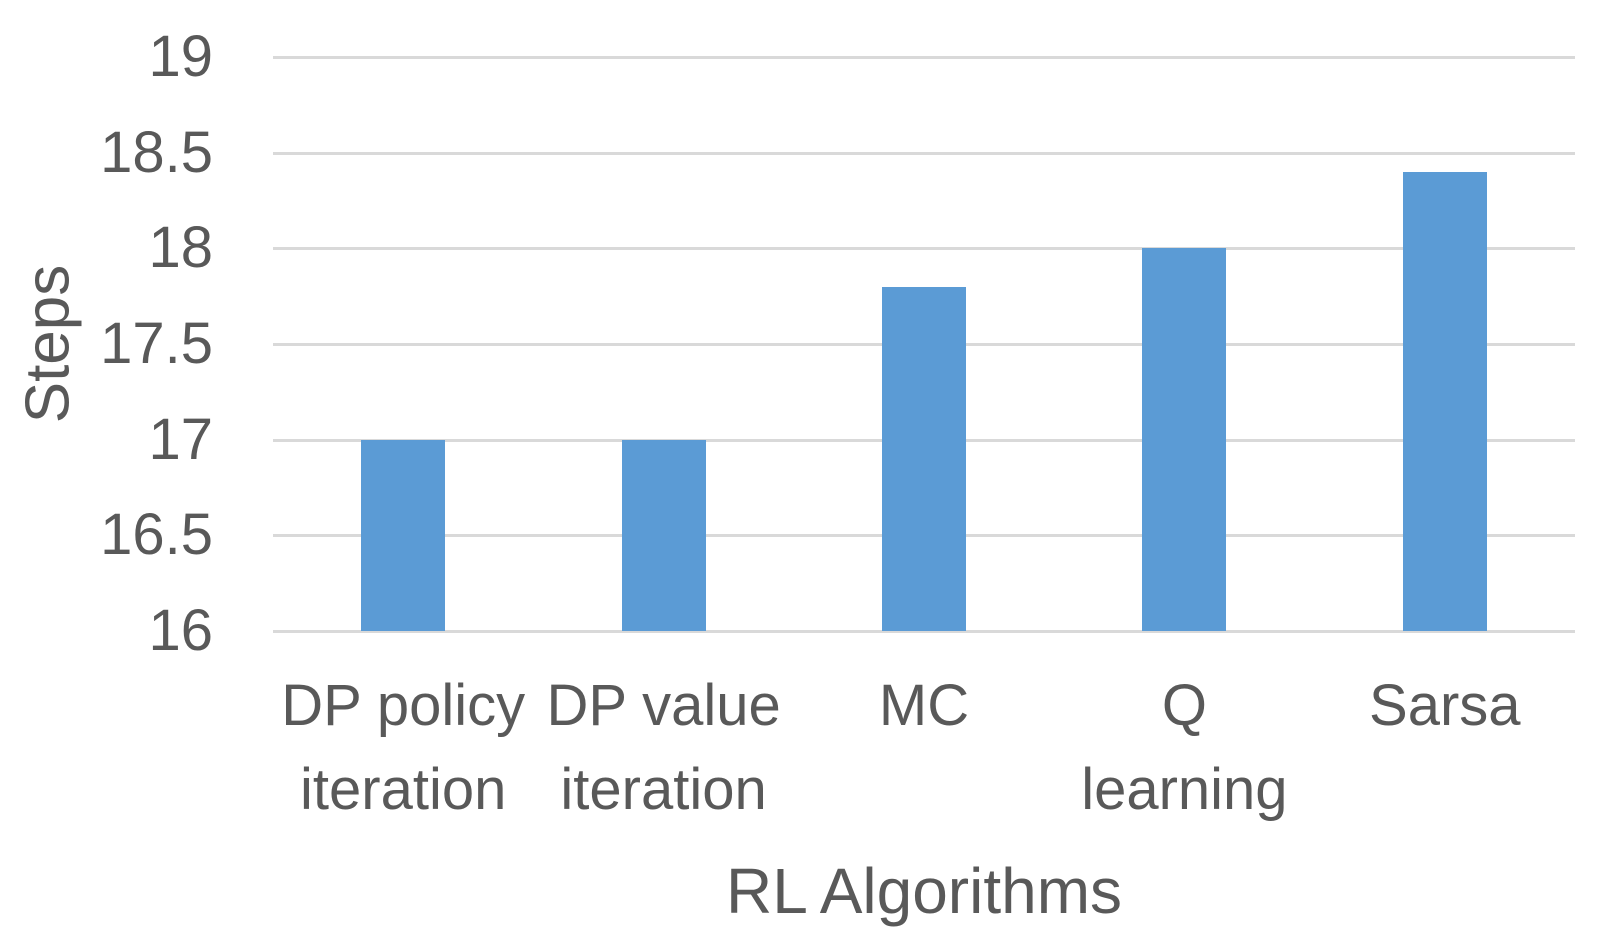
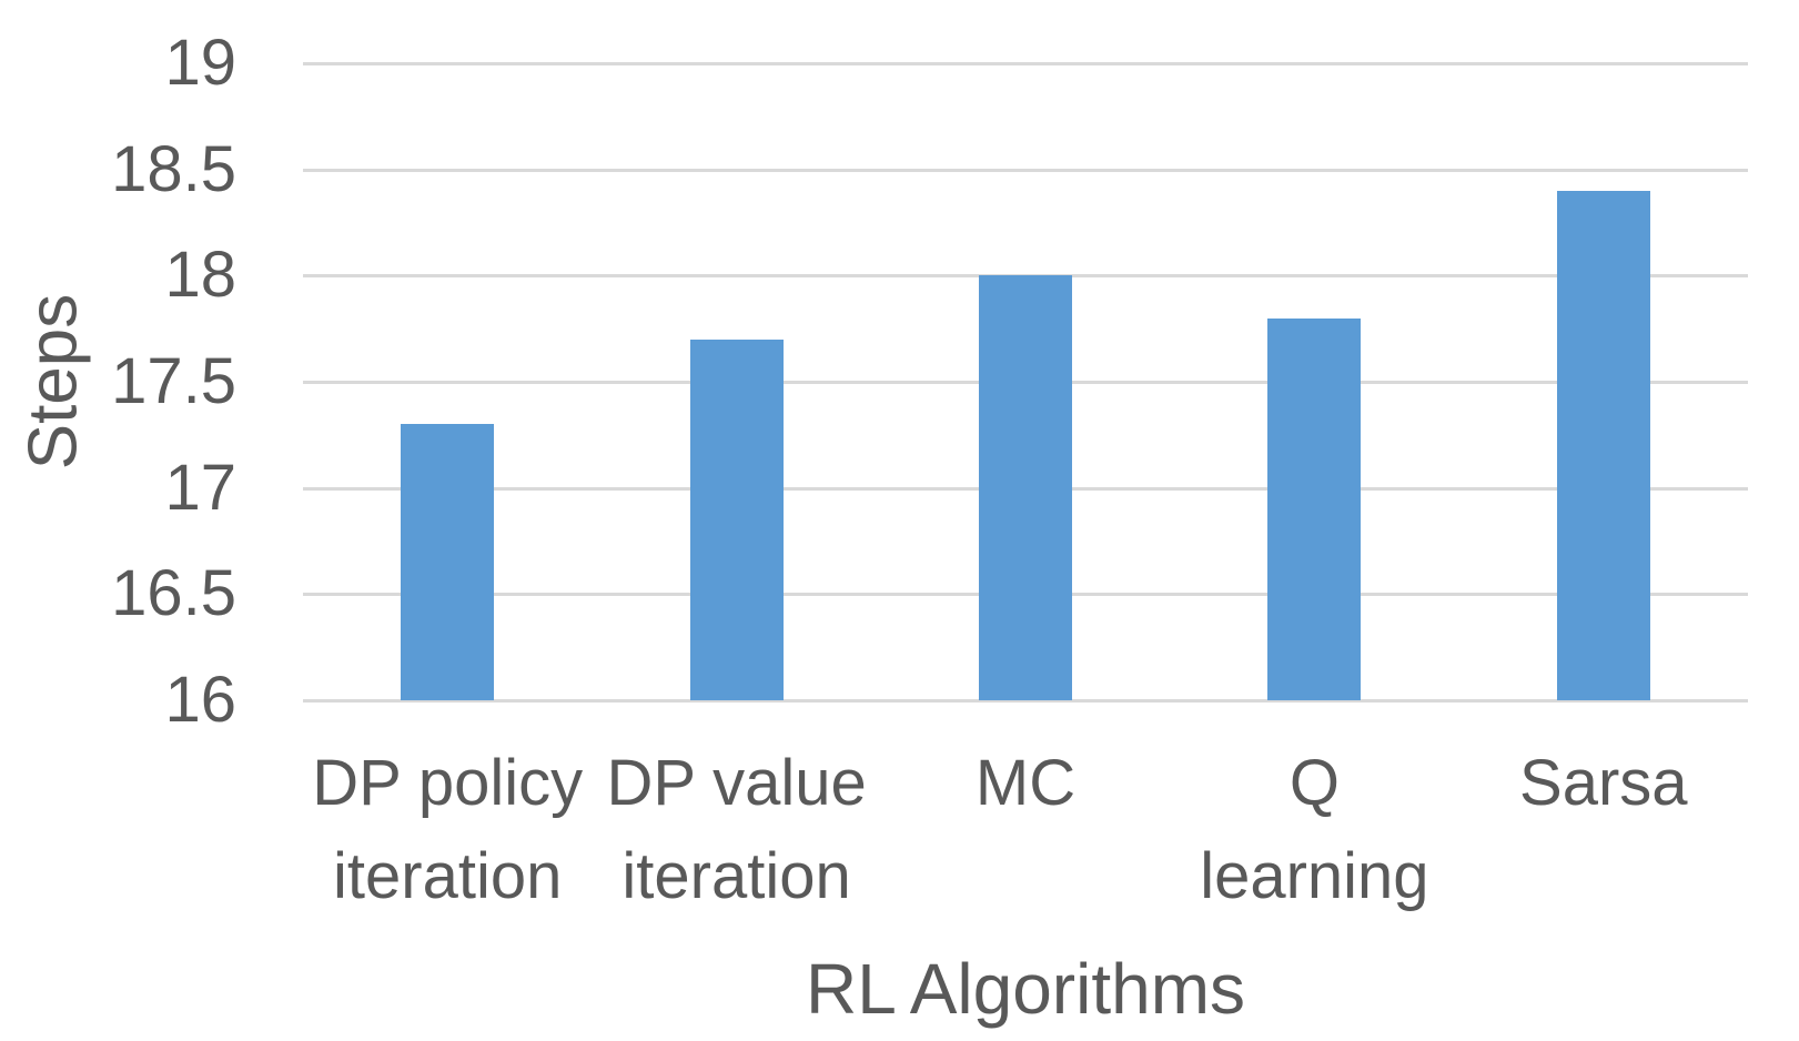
DP policy iteration: 17.0 -> 17.3
DP value iteration: 17.0 -> 17.7
MC: 17.8 -> 18.0
Q learning: 18.0 -> 17.8
